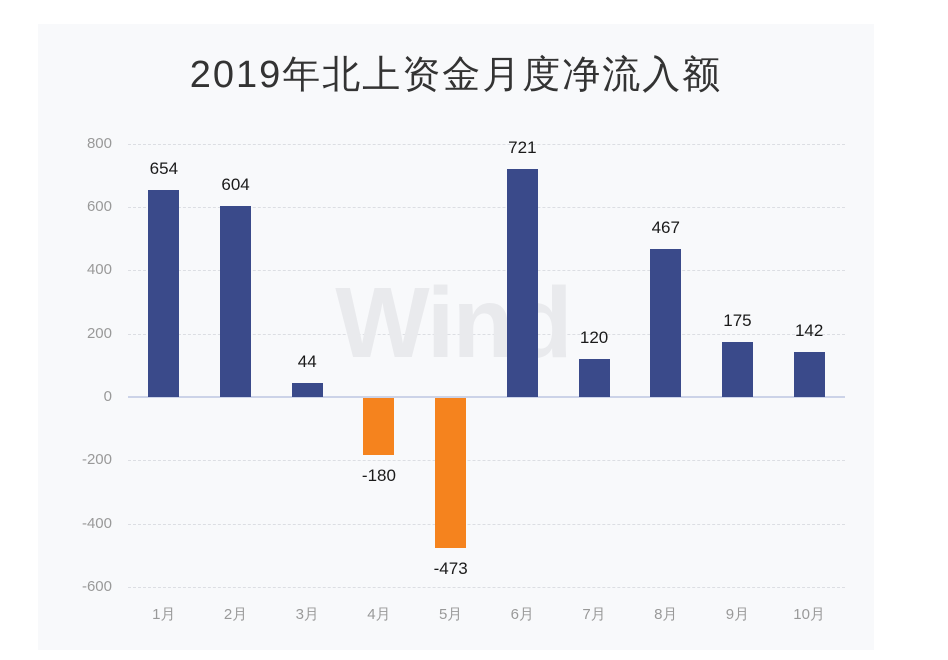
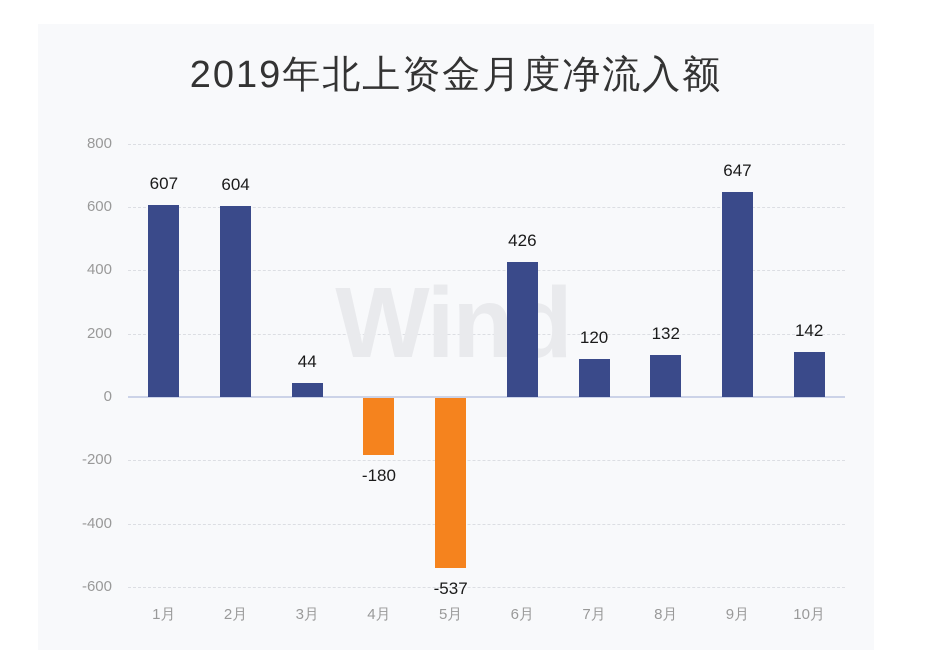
1月: 654 -> 607
5月: -473 -> -537
6月: 721 -> 426
8月: 467 -> 132
9月: 175 -> 647
